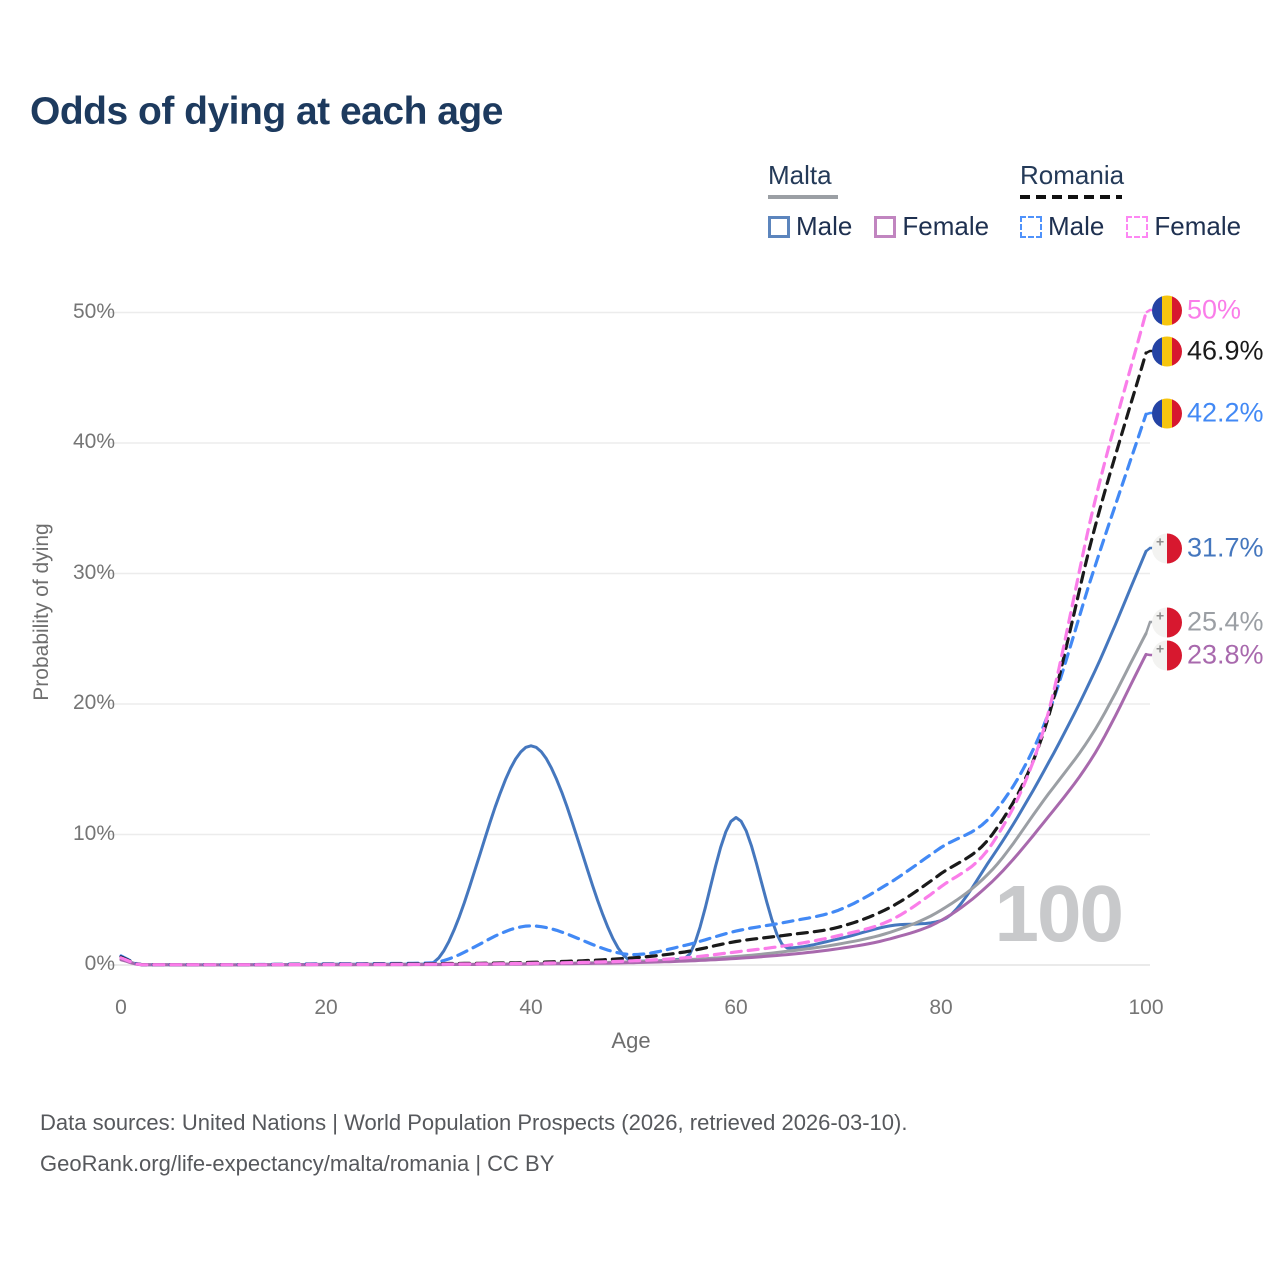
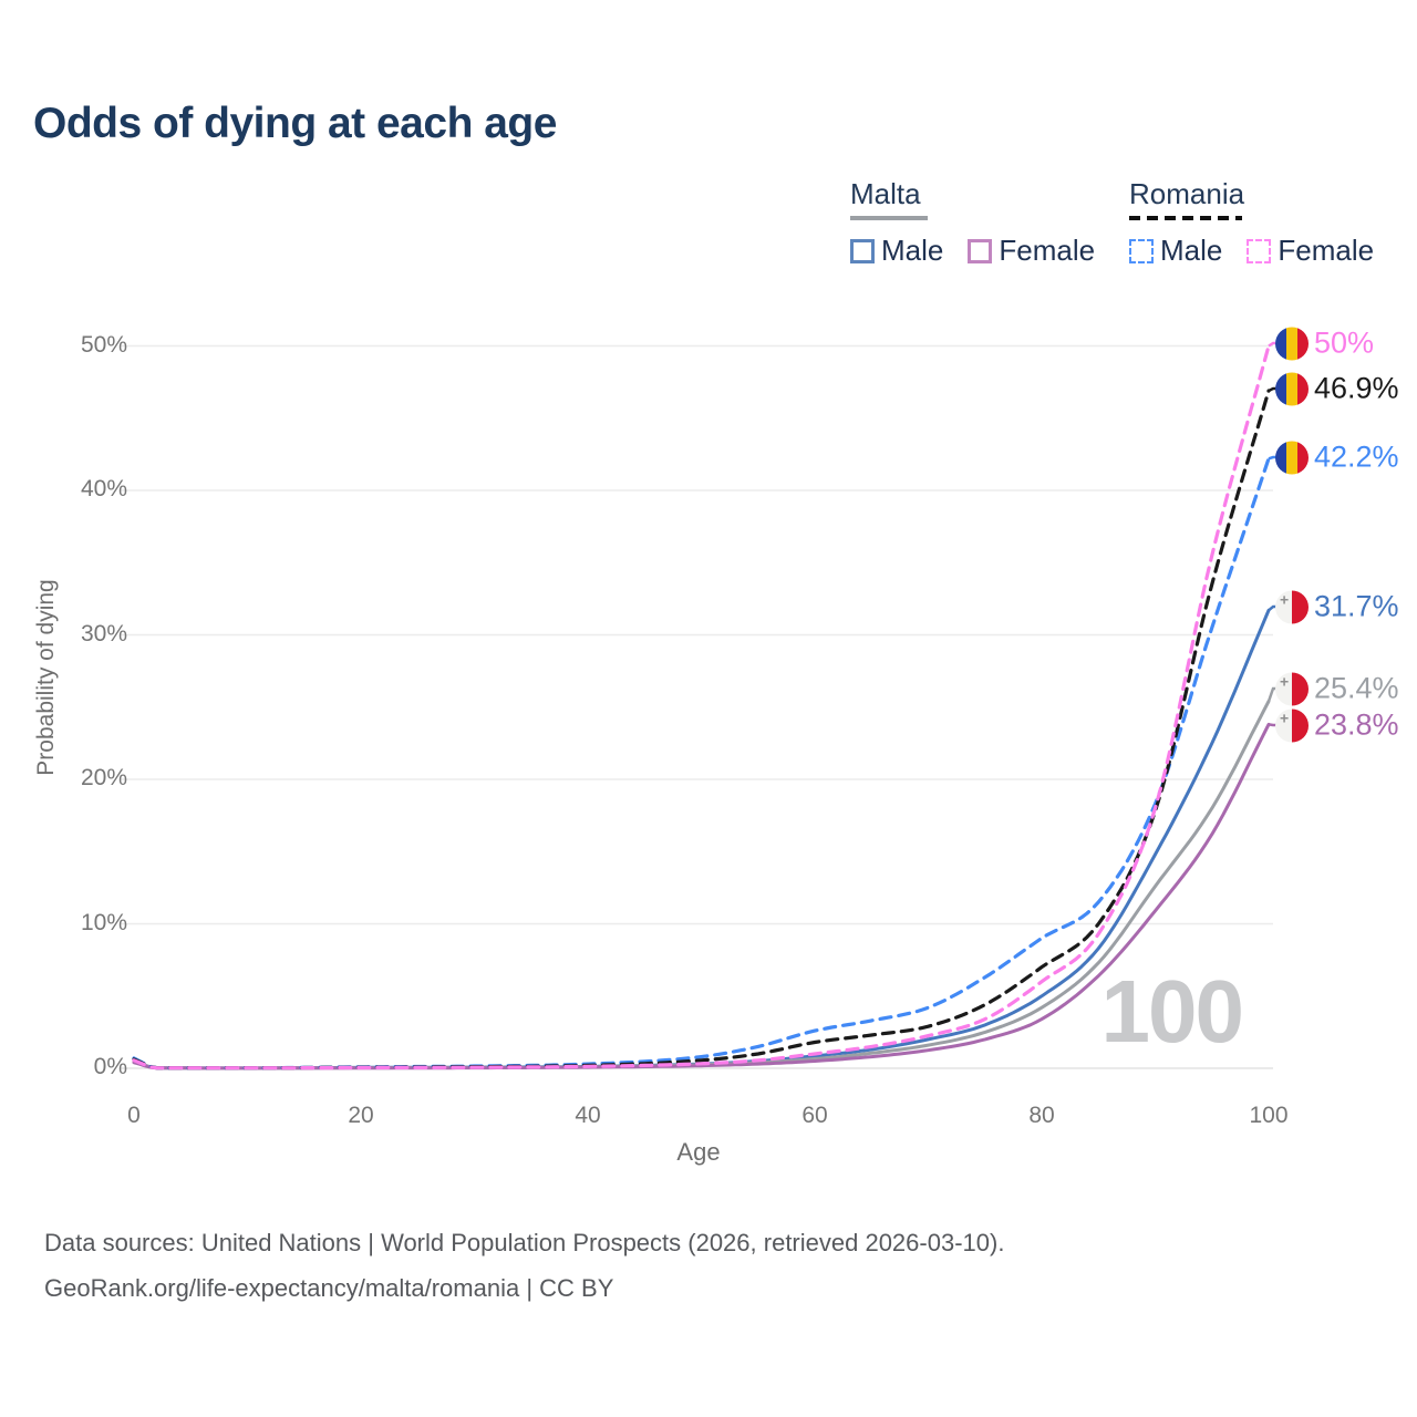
Romania Male/40: 3.0% -> 0.3%
Malta Male/40: 16.8% -> 0.1%
Malta Male/60: 11.3% -> 0.8%
Malta Male/80: 3.4% -> 5.0%
